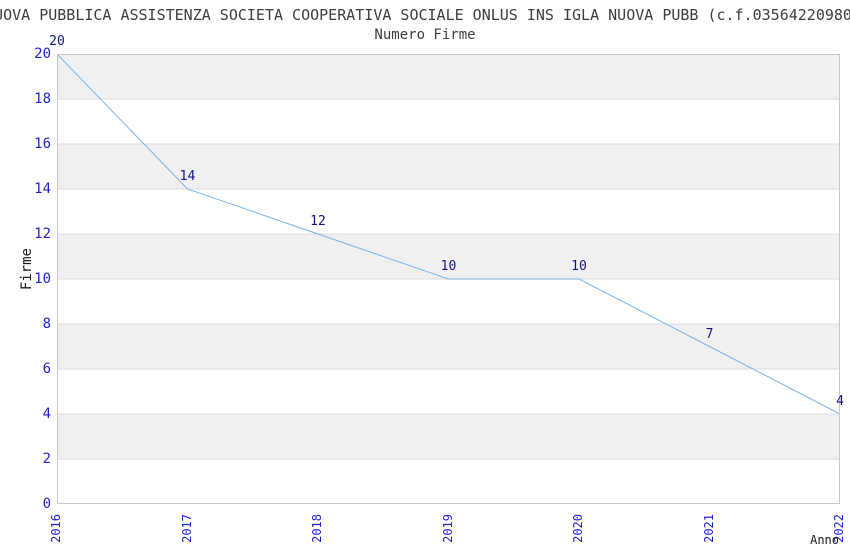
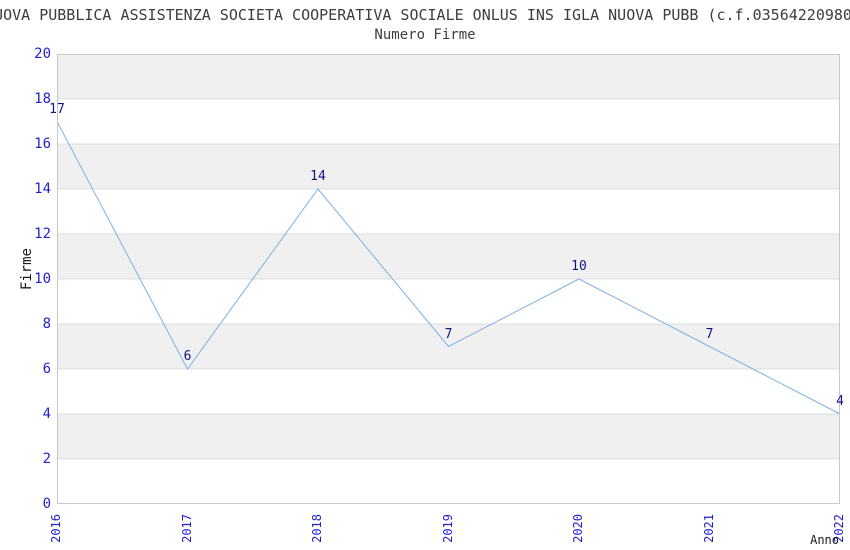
2016: 20 -> 17
2017: 14 -> 6
2018: 12 -> 14
2019: 10 -> 7
